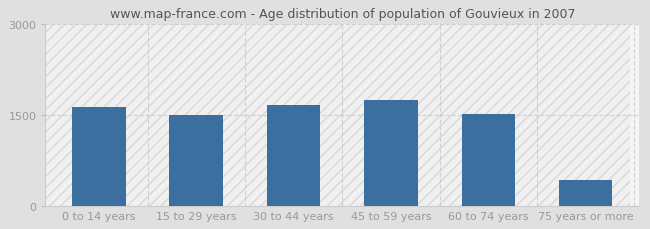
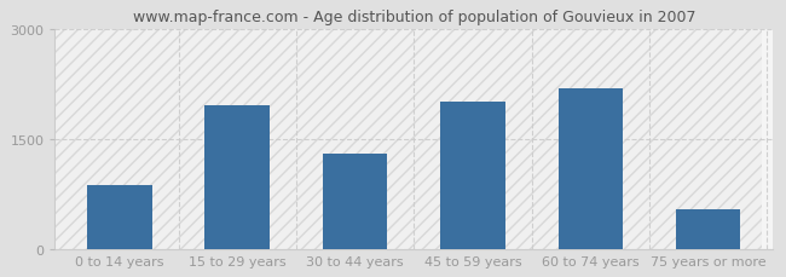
0 to 14 years: 1630 -> 880
15 to 29 years: 1500 -> 1960
30 to 44 years: 1660 -> 1300
45 to 59 years: 1740 -> 2020
60 to 74 years: 1520 -> 2200
75 years or more: 430 -> 540
